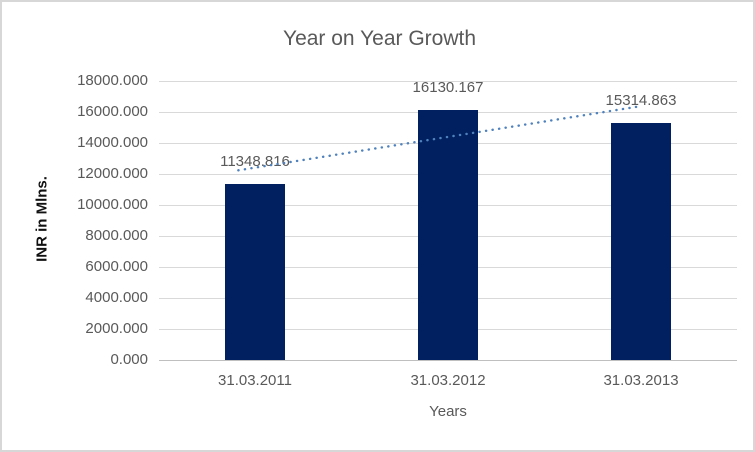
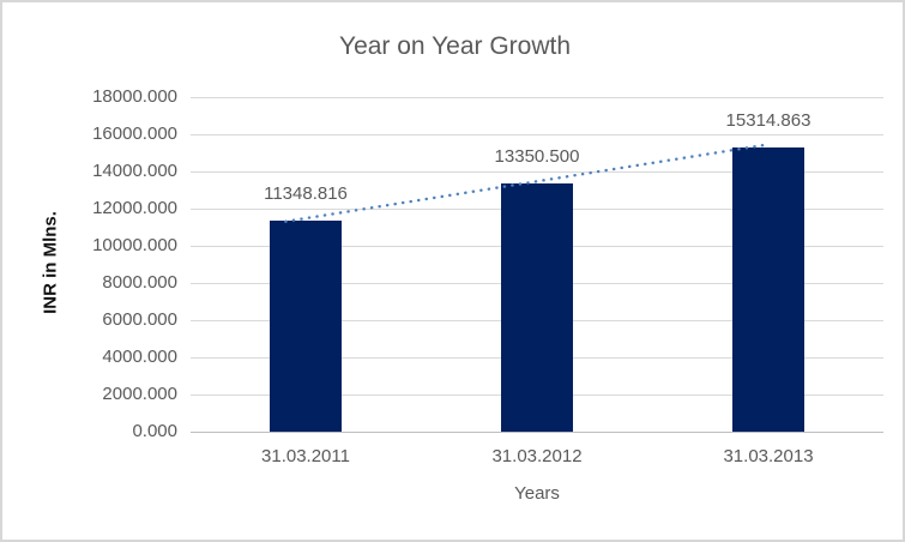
31.03.2012: 16130.167 -> 13350.500
